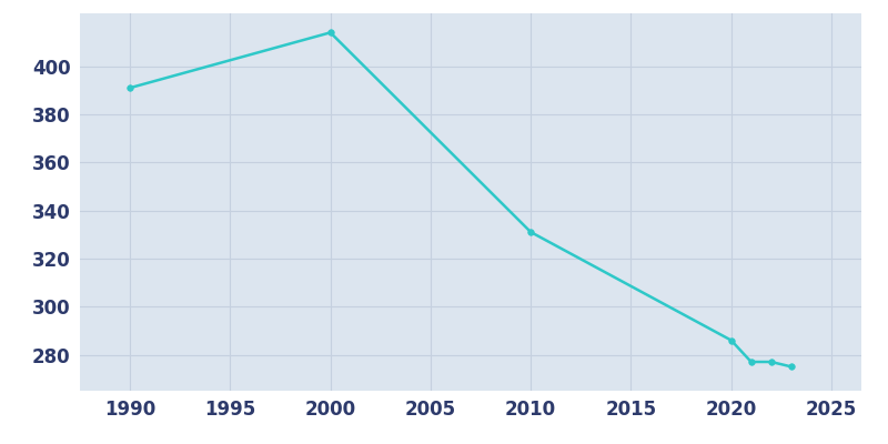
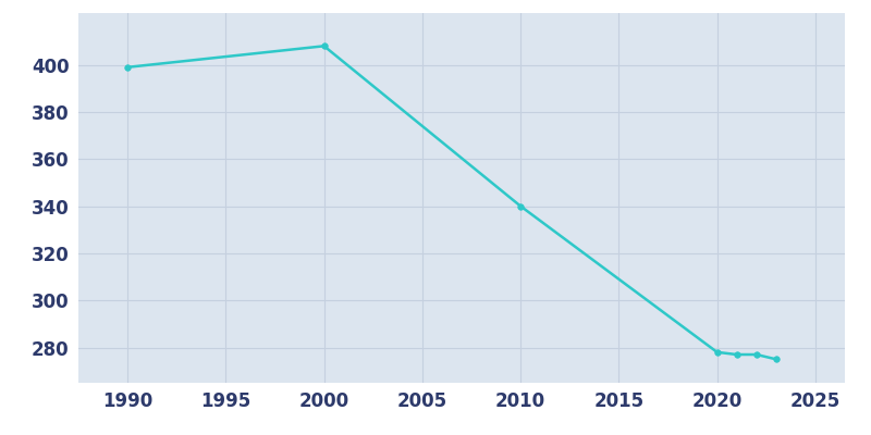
1990: 391 -> 399
2000: 414 -> 408
2010: 331 -> 340
2020: 286 -> 278
